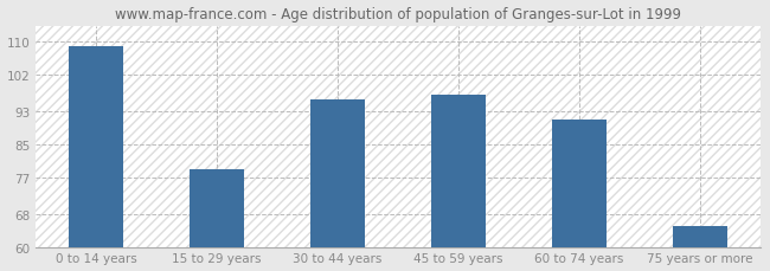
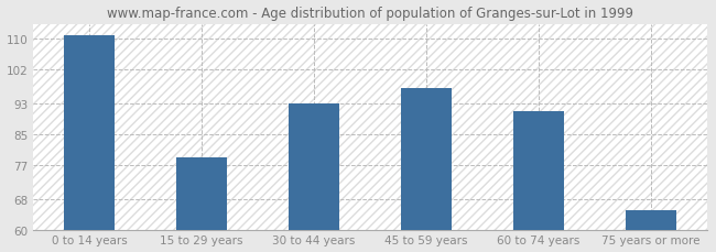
0 to 14 years: 109 -> 111
30 to 44 years: 96 -> 93
